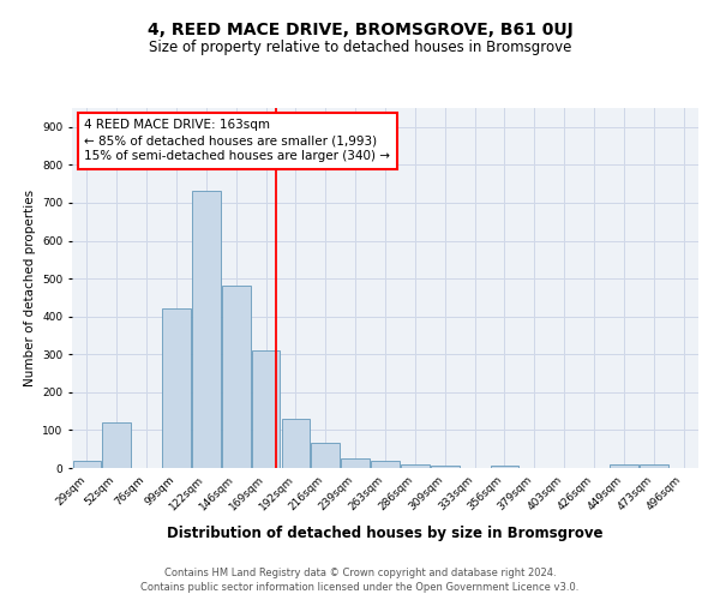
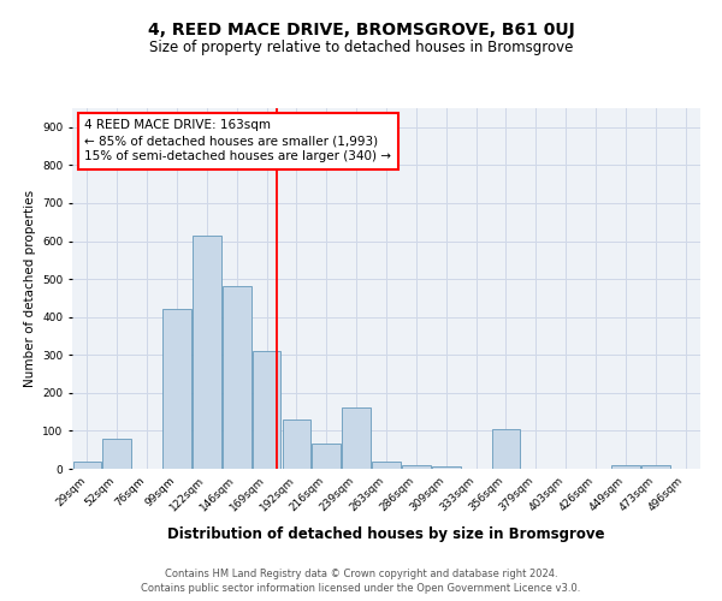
52sqm: 120 -> 80
122sqm: 730 -> 615
239sqm: 25 -> 160
356sqm: 5 -> 105
